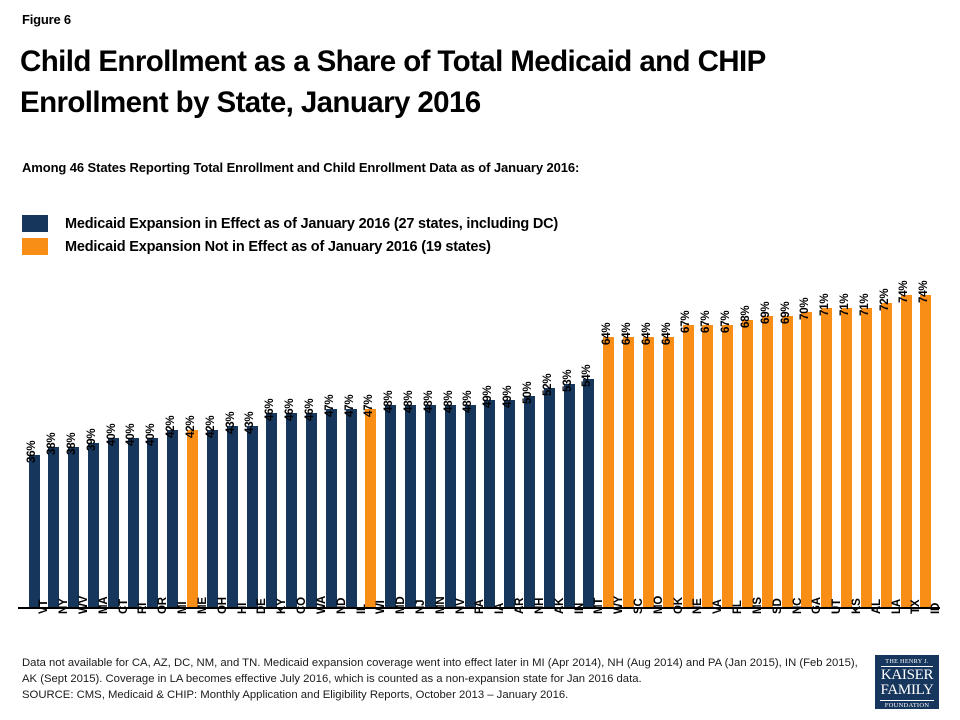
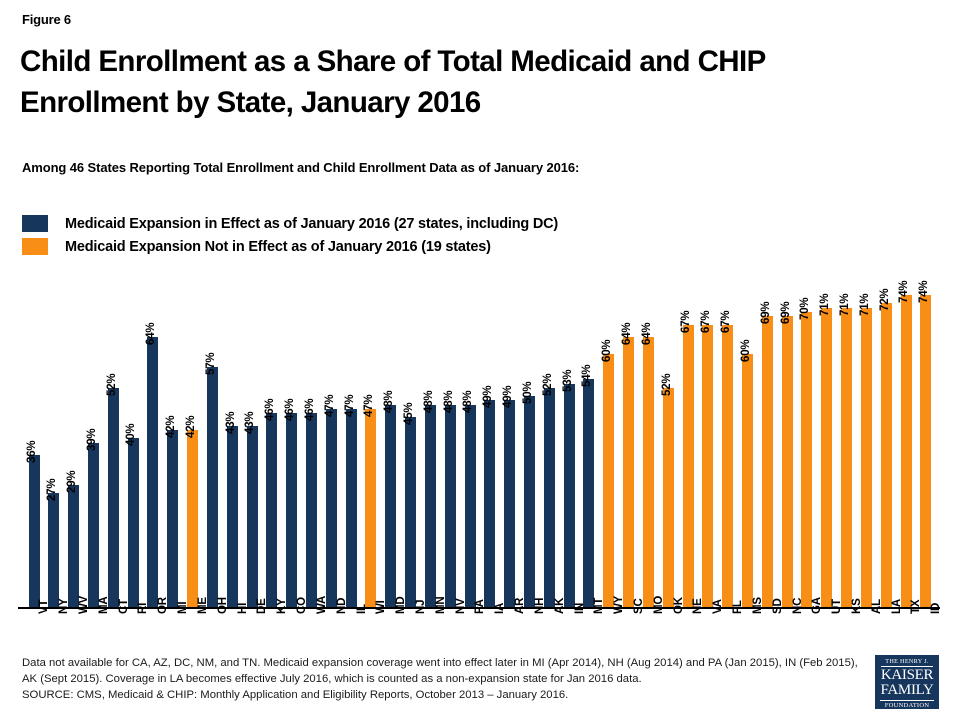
NY: 38% -> 27%
WV: 38% -> 29%
CT: 40% -> 52%
OR: 40% -> 64%
OH: 42% -> 57%
NJ: 48% -> 45%
WY: 64% -> 60%
OK: 64% -> 52%
MS: 68% -> 60%
